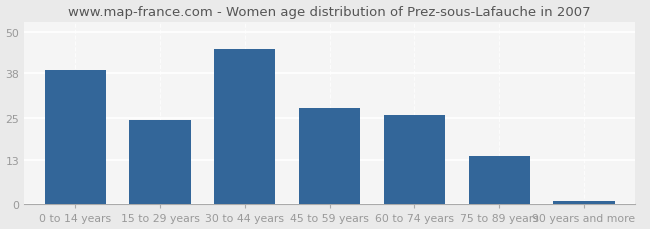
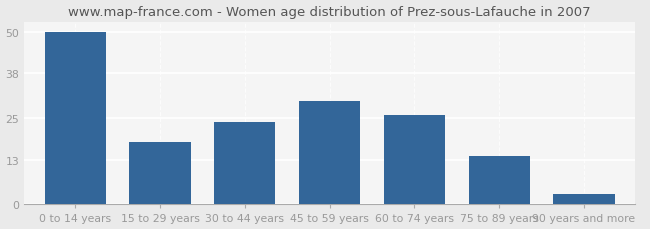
0 to 14 years: 39.0 -> 50.0
15 to 29 years: 24.5 -> 18.0
30 to 44 years: 45.0 -> 24.0
45 to 59 years: 28.0 -> 30.0
90 years and more: 1.0 -> 3.0
